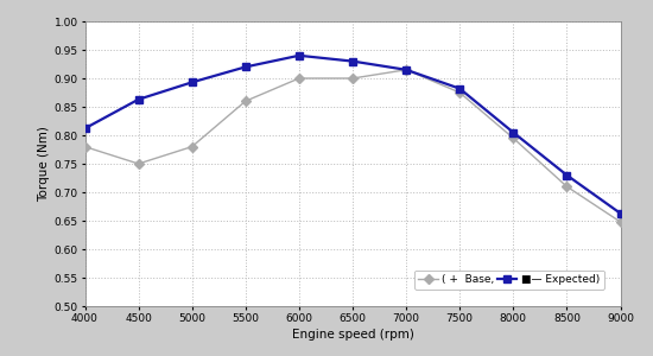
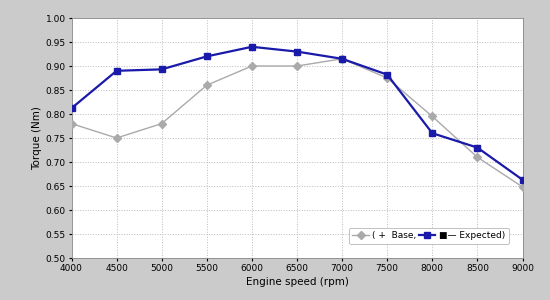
■— Expected)/4500: 0.863 -> 0.890
■— Expected)/8000: 0.805 -> 0.760
